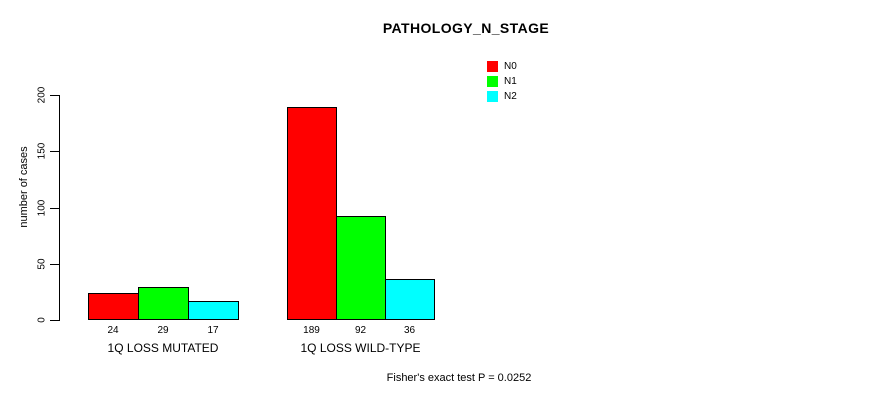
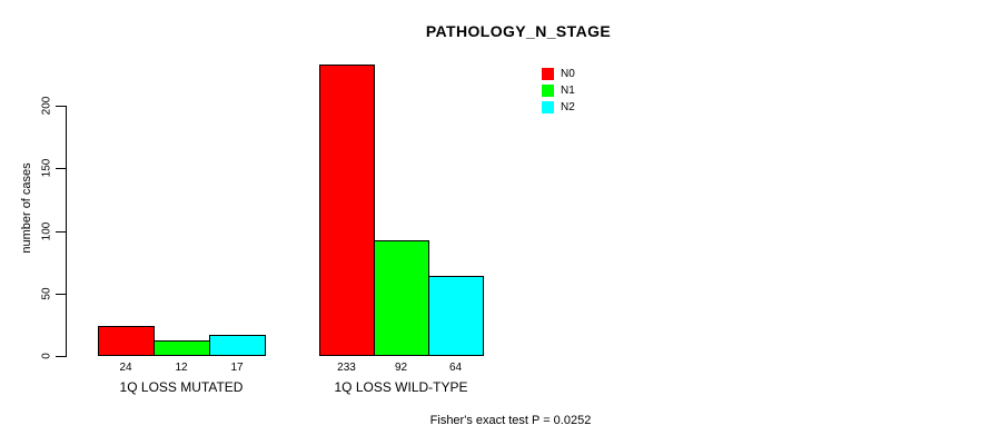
N1/1Q LOSS MUTATED: 29 -> 12
N0/1Q LOSS WILD-TYPE: 189 -> 233
N2/1Q LOSS WILD-TYPE: 36 -> 64
